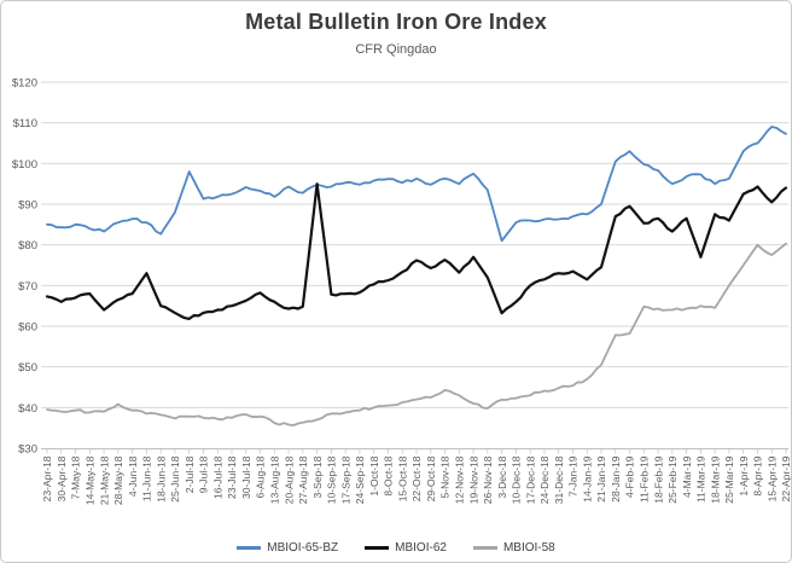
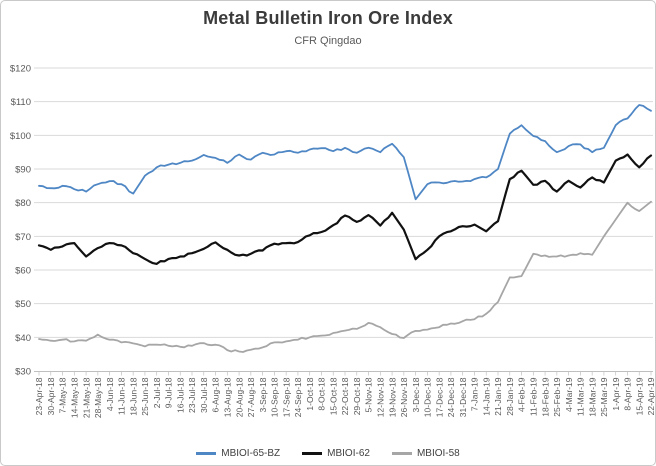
MBIOI-62/11-Jun-18: $73 -> $67
MBIOI-65-BZ/2-Jul-18: $98 -> $90
MBIOI-62/3-Sep-18: $95 -> $66
MBIOI-62/11-Mar-19: $77 -> $84
